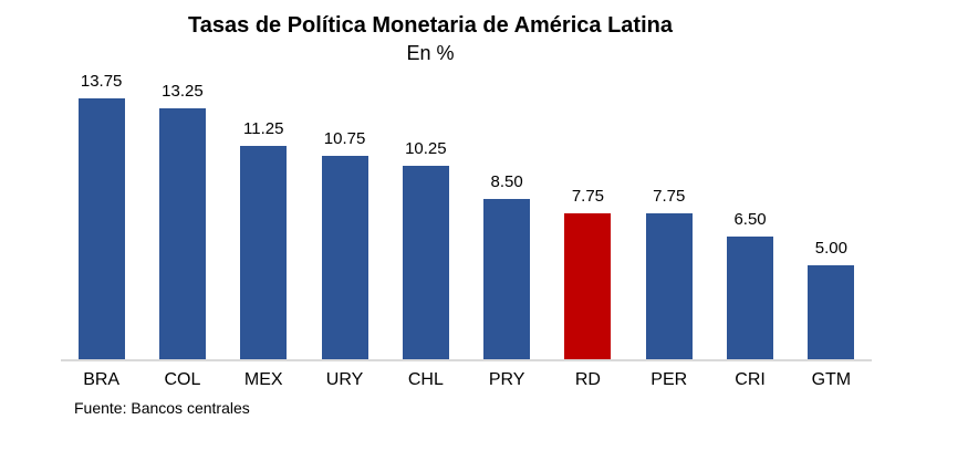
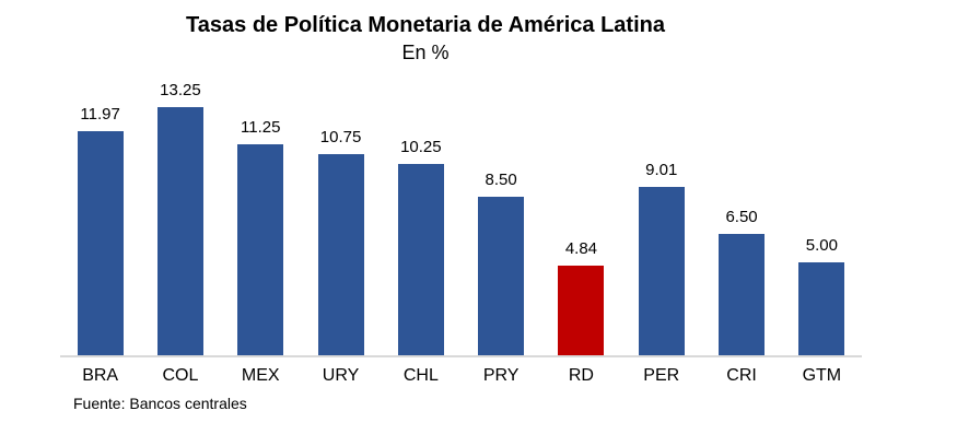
BRA: 13.75 -> 11.97
RD: 7.75 -> 4.84
PER: 7.75 -> 9.01
